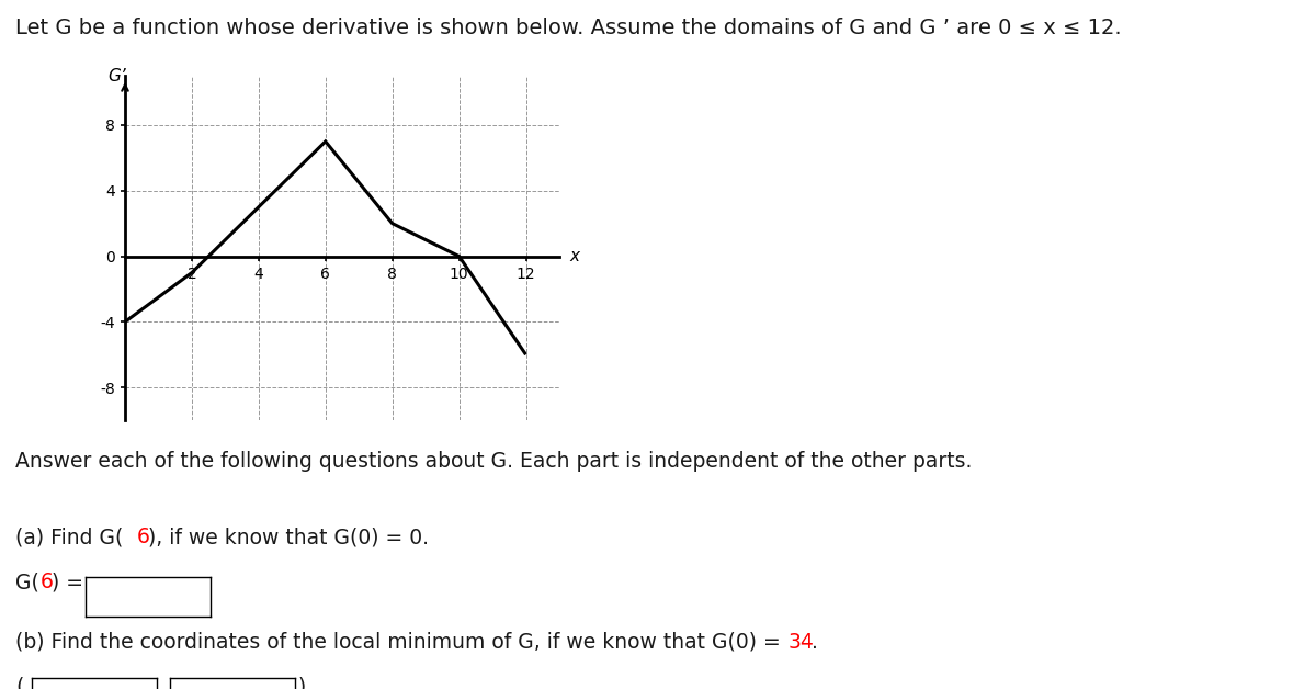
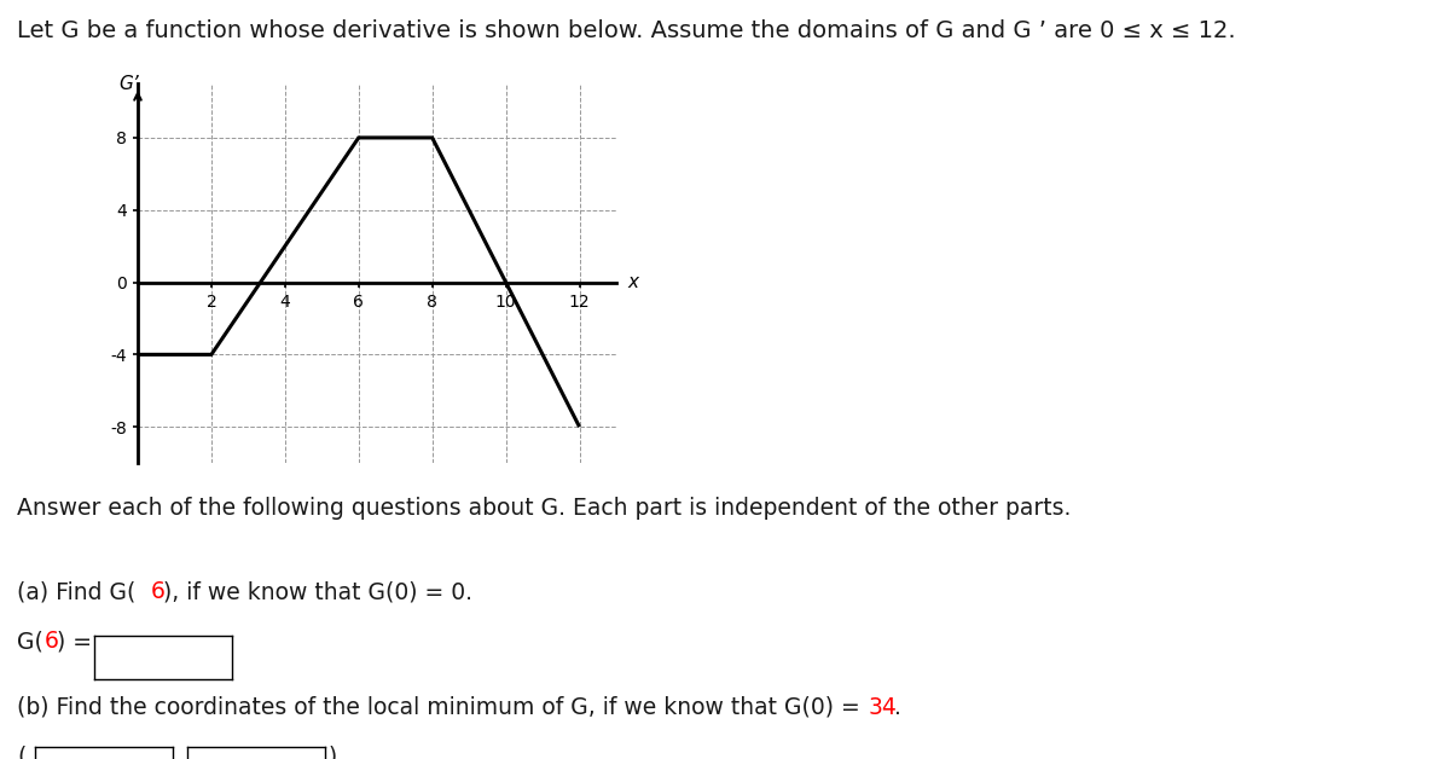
2: -1 -> -4
6: 7 -> 8
8: 2 -> 8
12: -6 -> -8
